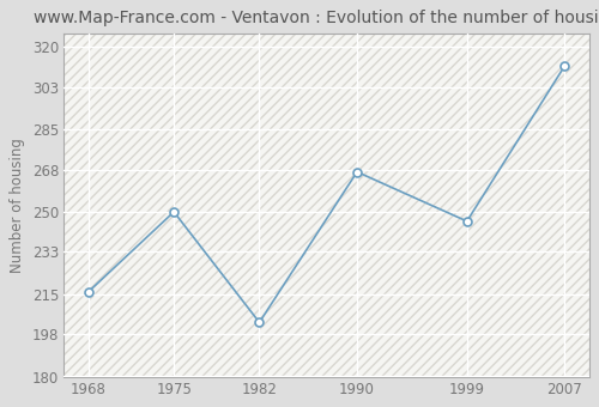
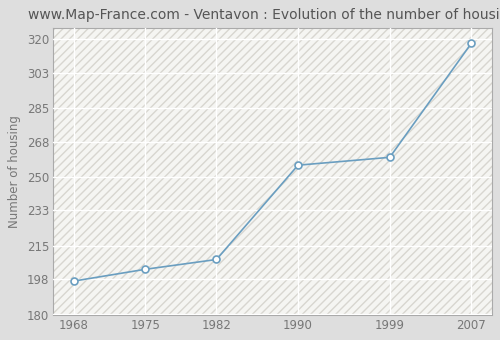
1968: 216 -> 197
1975: 250 -> 203
1982: 203 -> 208
1990: 267 -> 256
1999: 246 -> 260
2007: 312 -> 318
